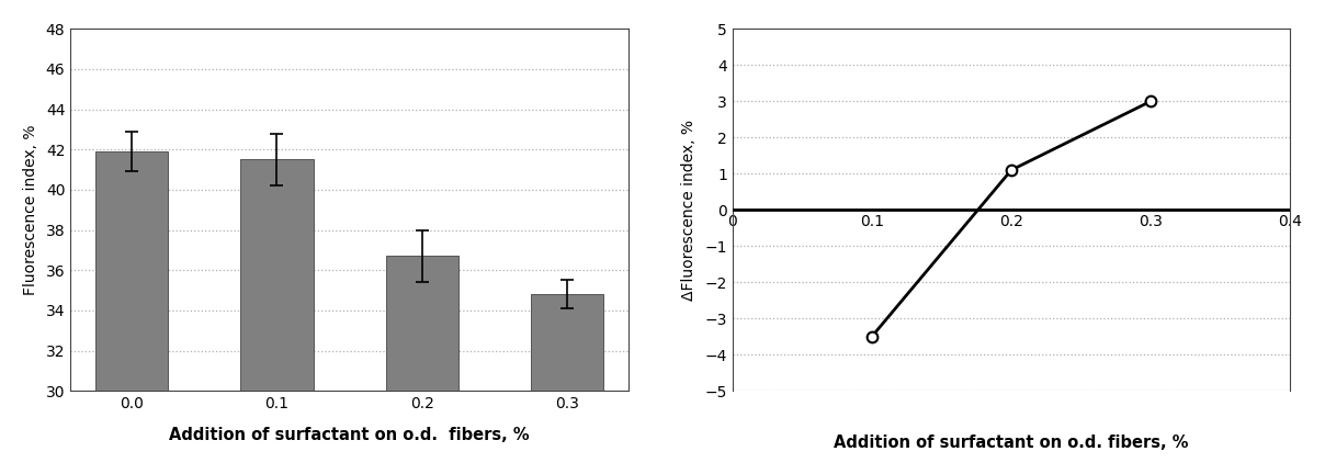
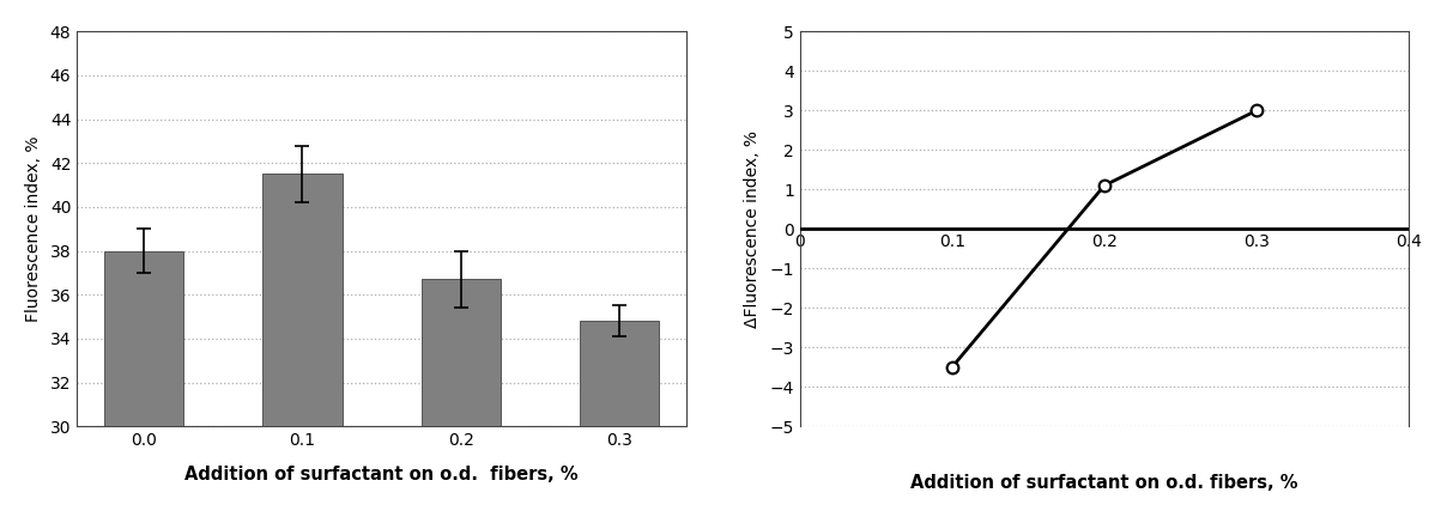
0.0: 41.9 -> 38.0
